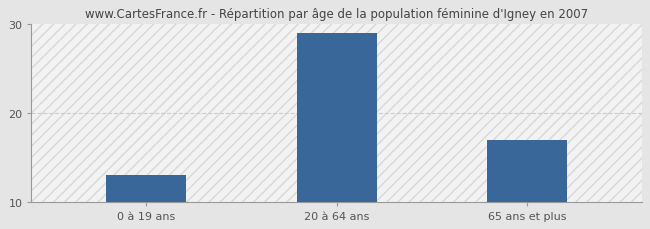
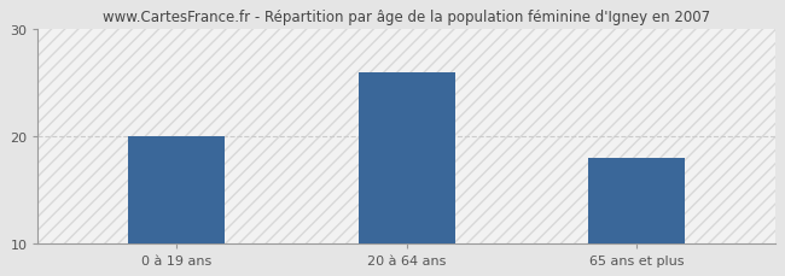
0 à 19 ans: 13 -> 20
20 à 64 ans: 29 -> 26
65 ans et plus: 17 -> 18
